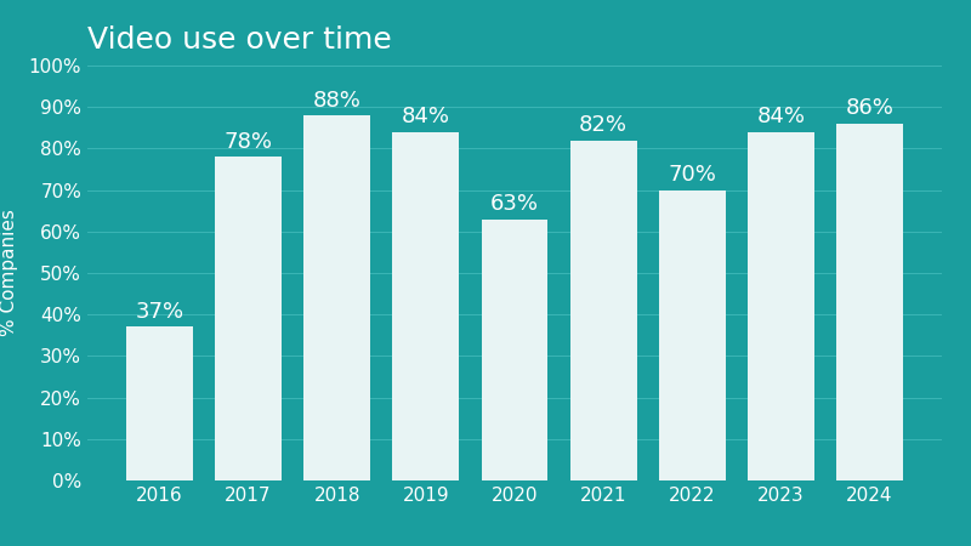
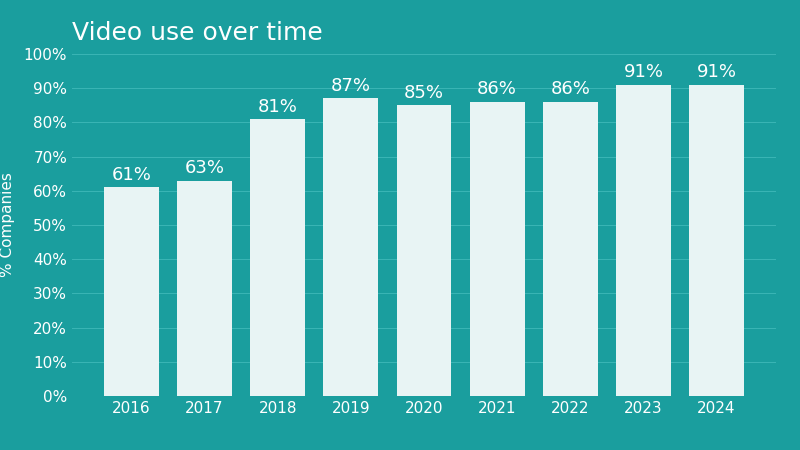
2016: 37% -> 61%
2017: 78% -> 63%
2018: 88% -> 81%
2019: 84% -> 87%
2020: 63% -> 85%
2021: 82% -> 86%
2022: 70% -> 86%
2023: 84% -> 91%
2024: 86% -> 91%
